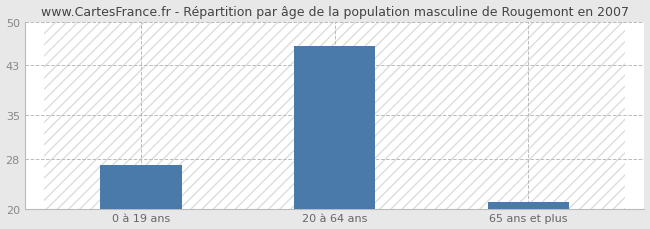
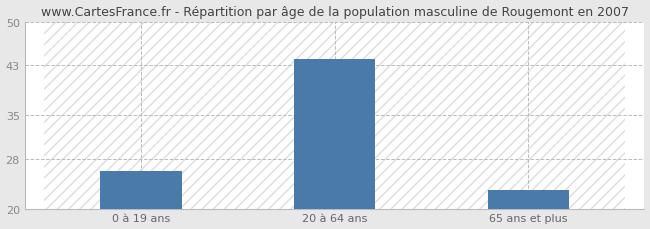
0 à 19 ans: 27 -> 26
20 à 64 ans: 46 -> 44
65 ans et plus: 21 -> 23
